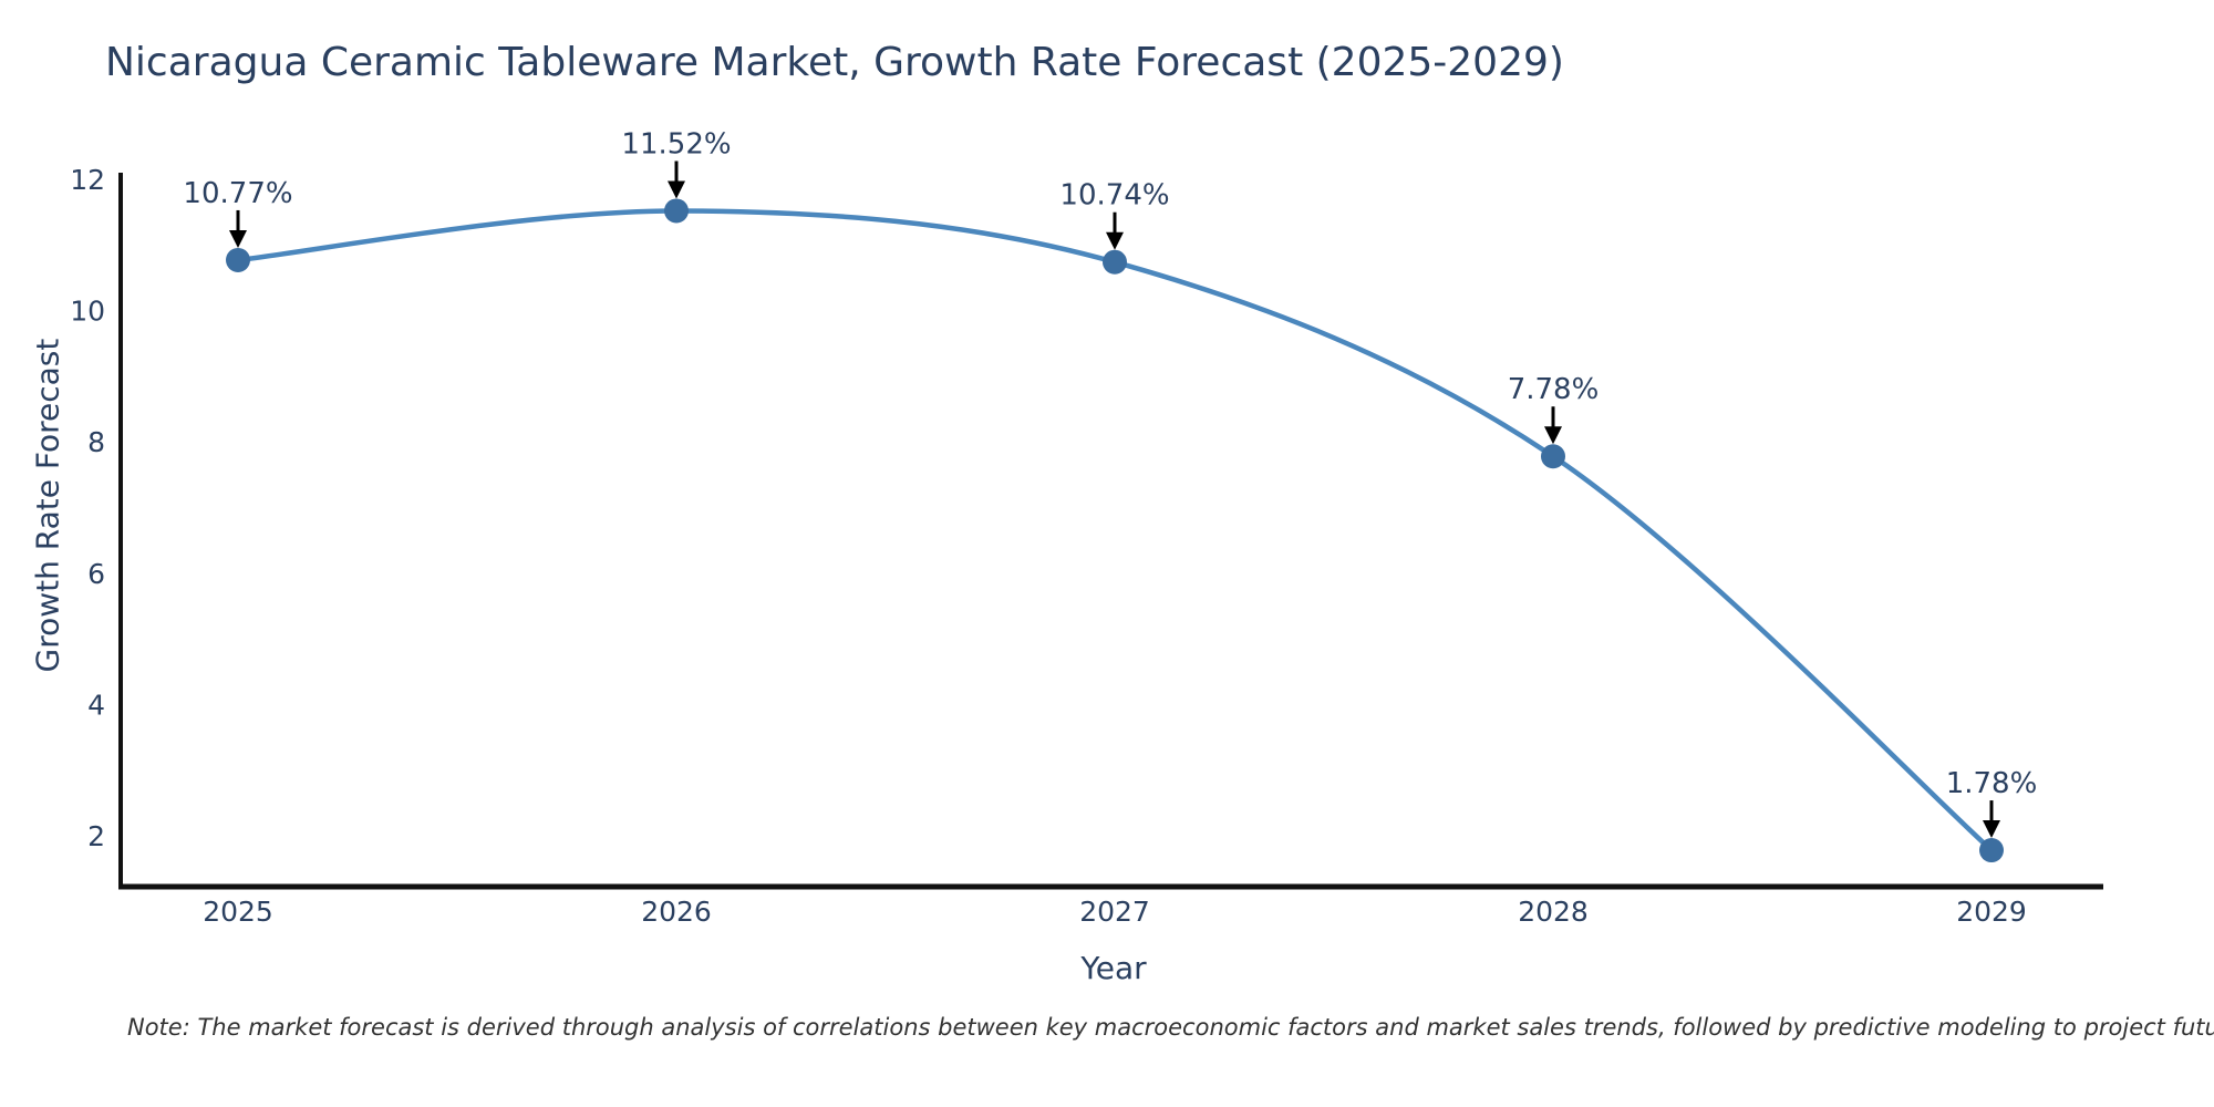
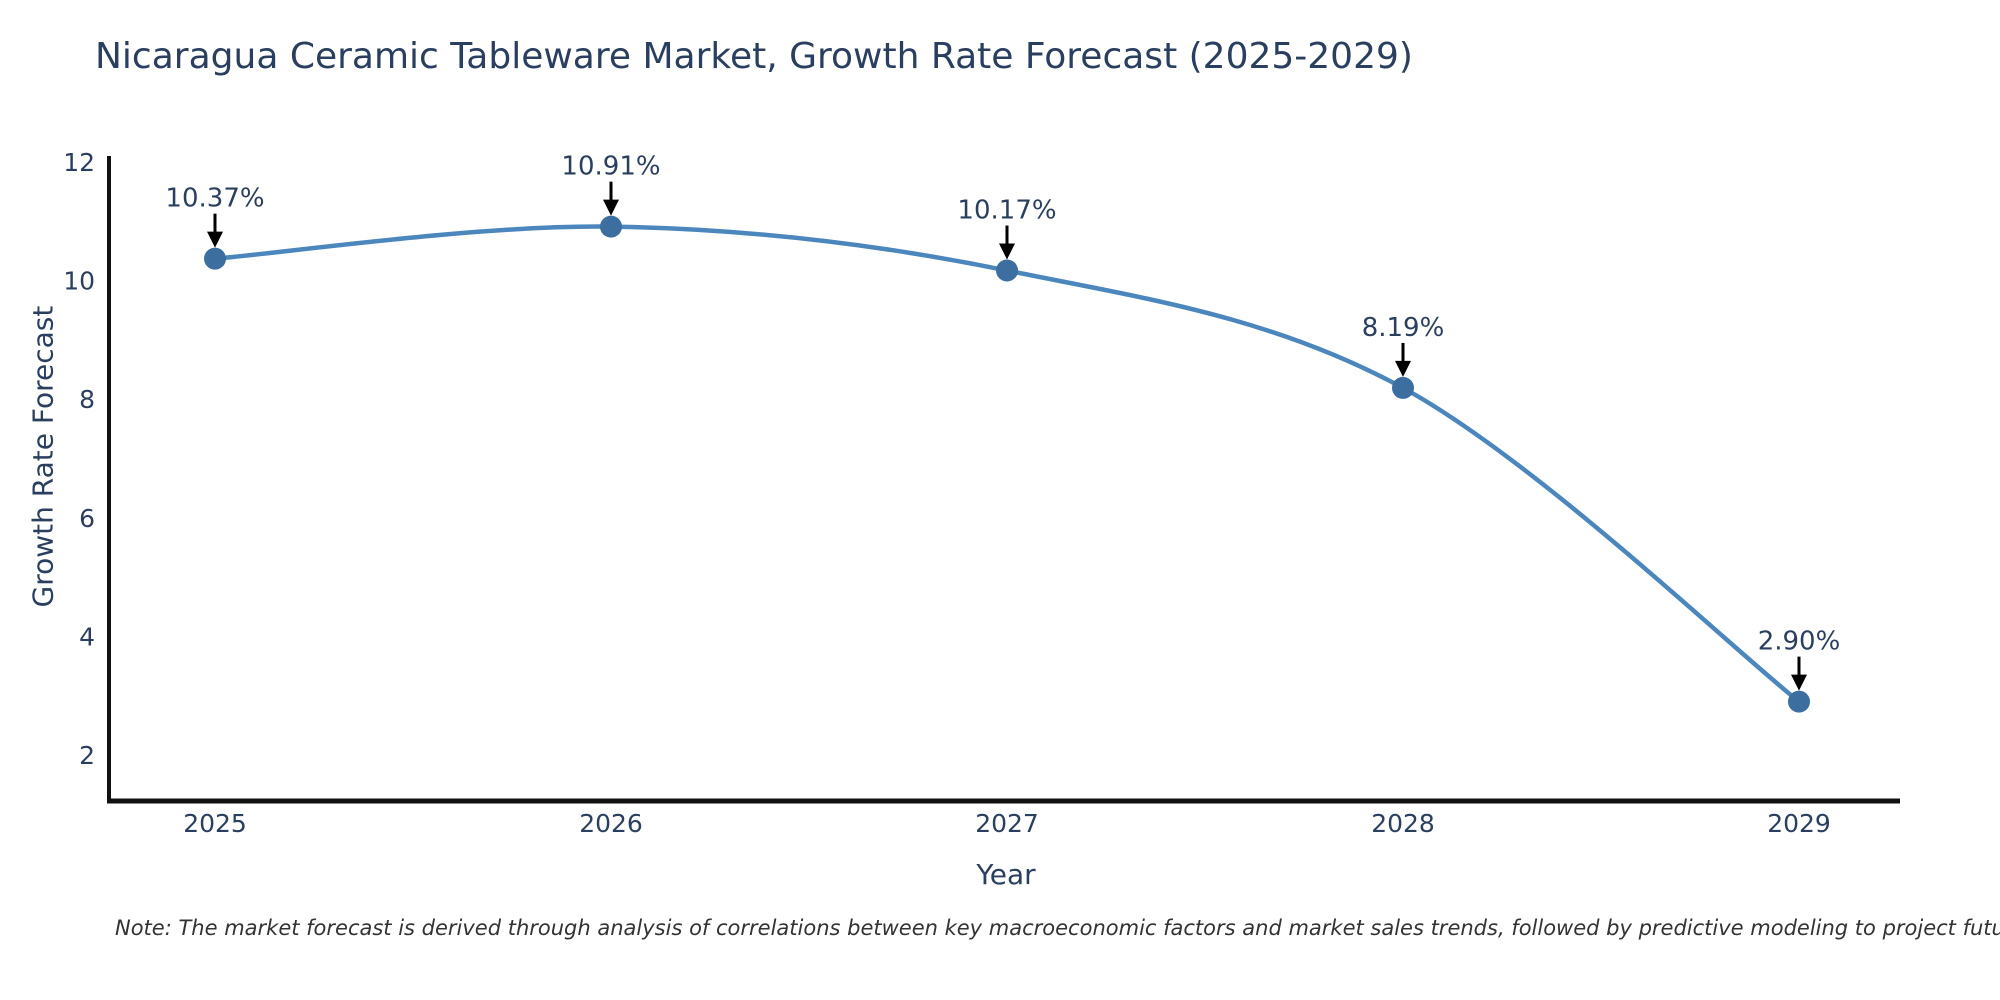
2025: 10.77% -> 10.37%
2026: 11.52% -> 10.91%
2027: 10.74% -> 10.17%
2028: 7.78% -> 8.19%
2029: 1.78% -> 2.90%
